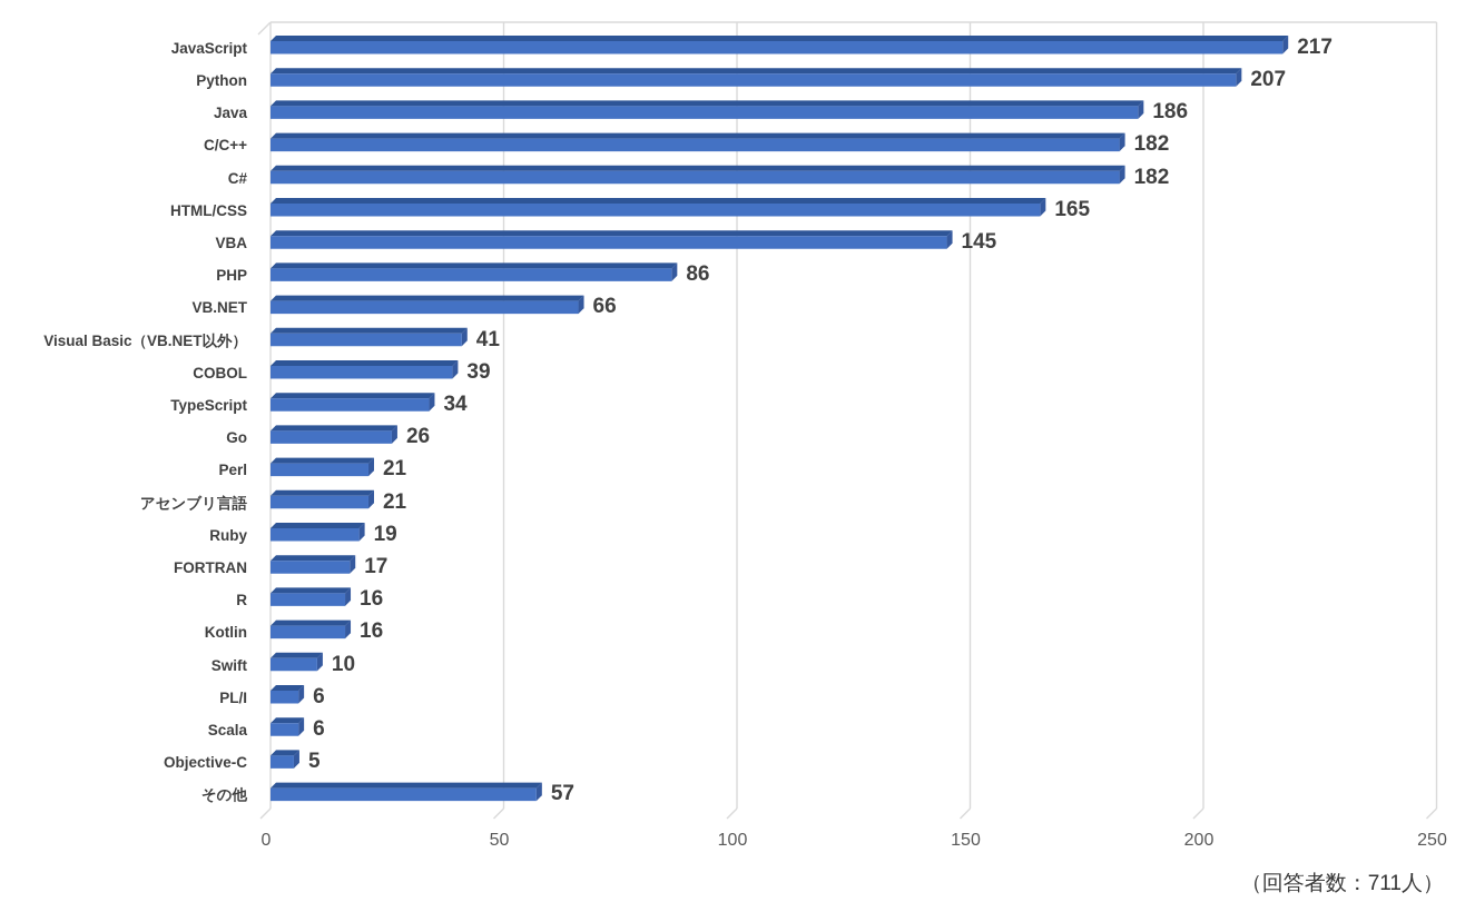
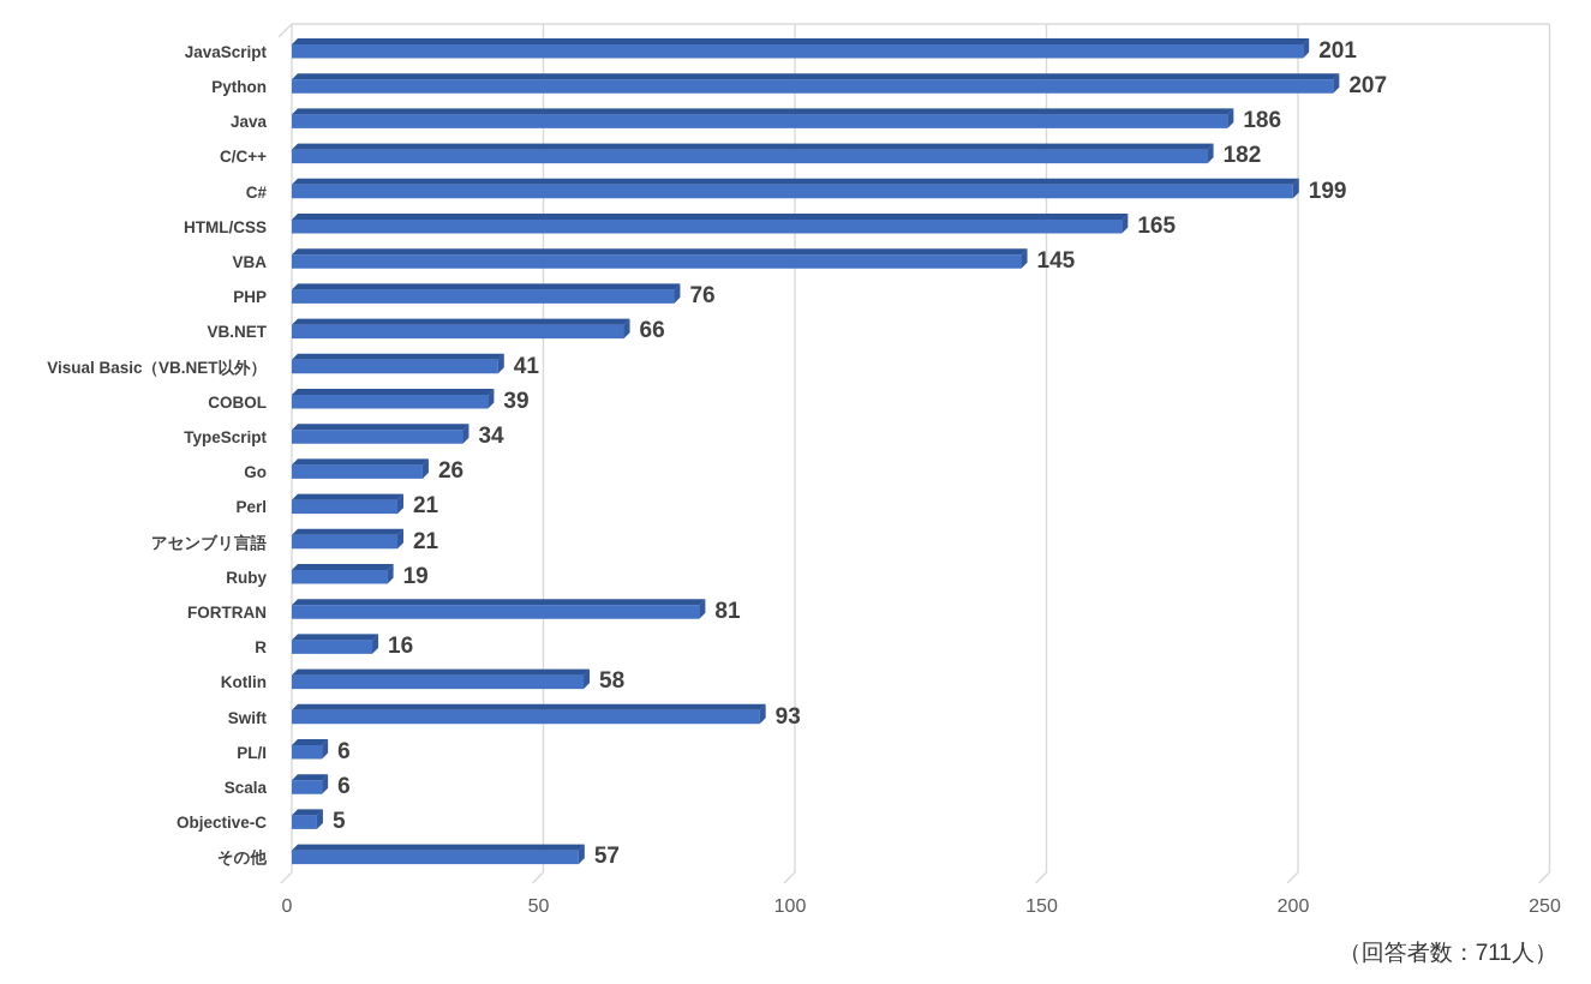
JavaScript: 217 -> 201
C#: 182 -> 199
PHP: 86 -> 76
FORTRAN: 17 -> 81
Kotlin: 16 -> 58
Swift: 10 -> 93
